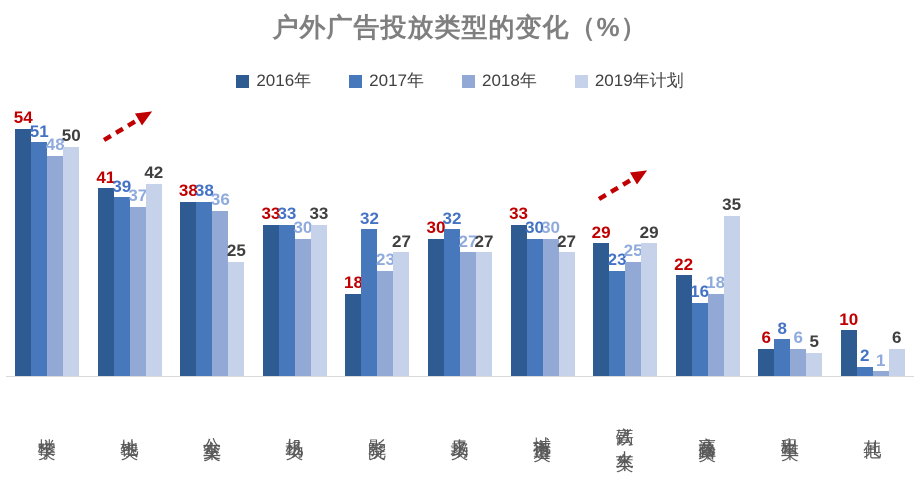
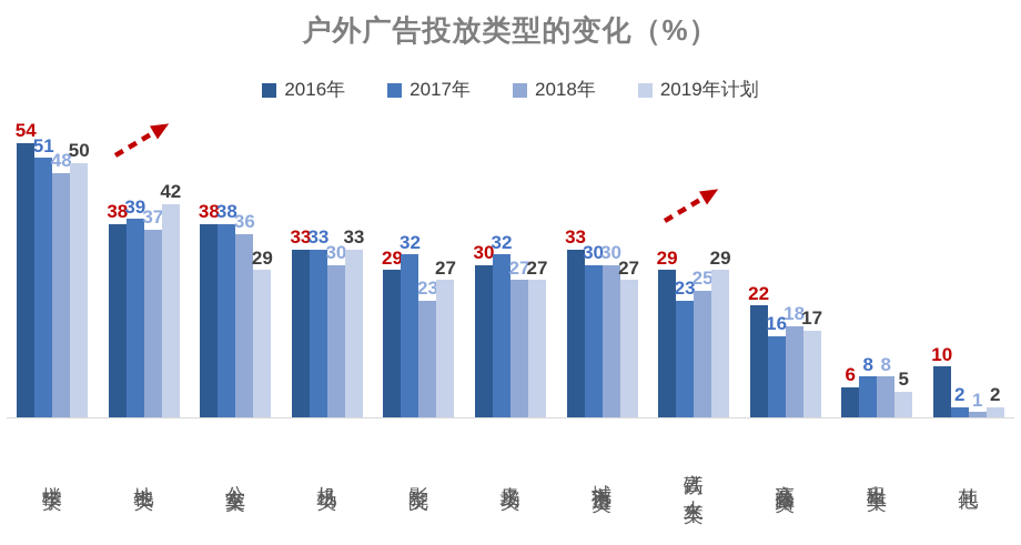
2016年/地铁类: 41 -> 38
2019年计划/公交车类: 25 -> 29
2016年/影院类: 18 -> 29
2019年计划/高速公路类: 35 -> 17
2018年/出租车类: 6 -> 8
2019年计划/其他: 6 -> 2
